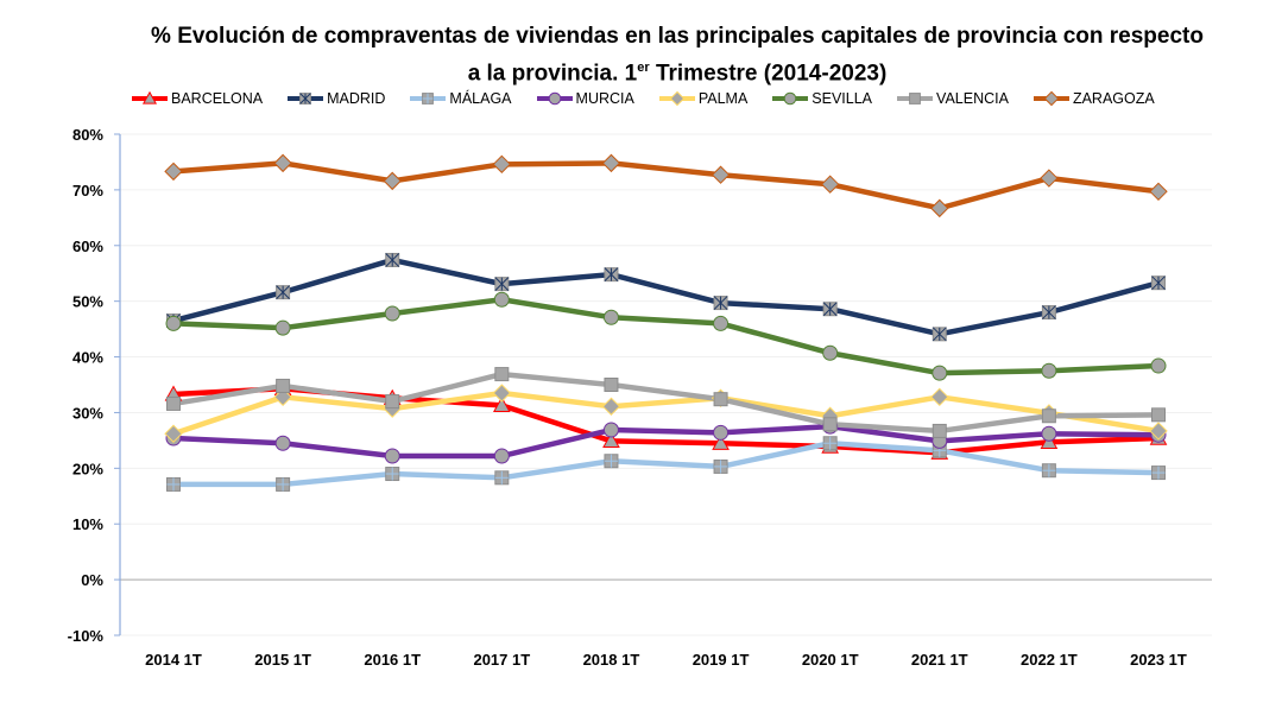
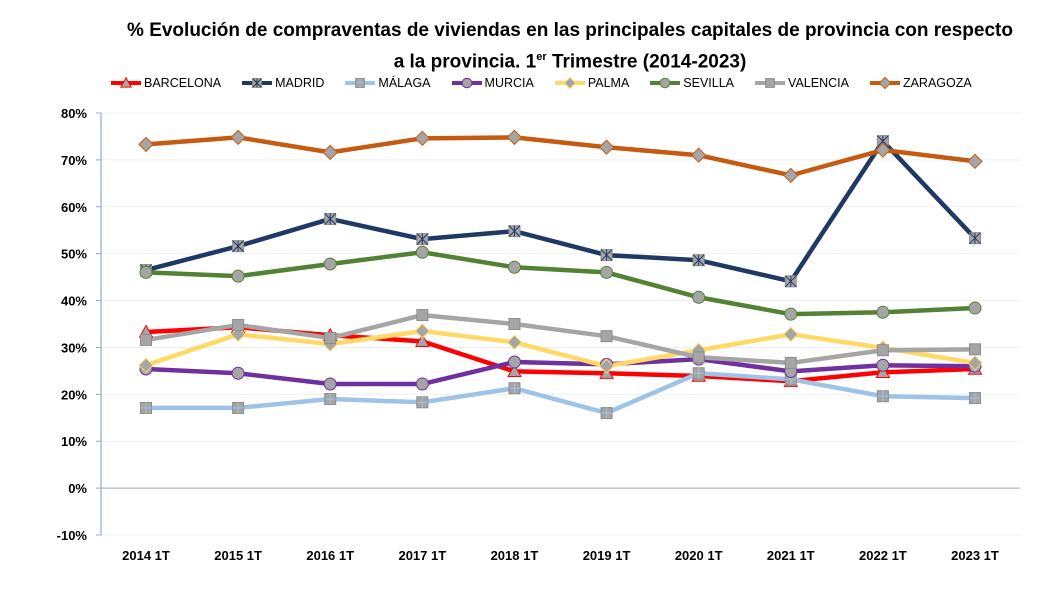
MÁLAGA/2019 1T: 20% -> 16%
PALMA/2019 1T: 33% -> 26%
MADRID/2022 1T: 48% -> 74%
